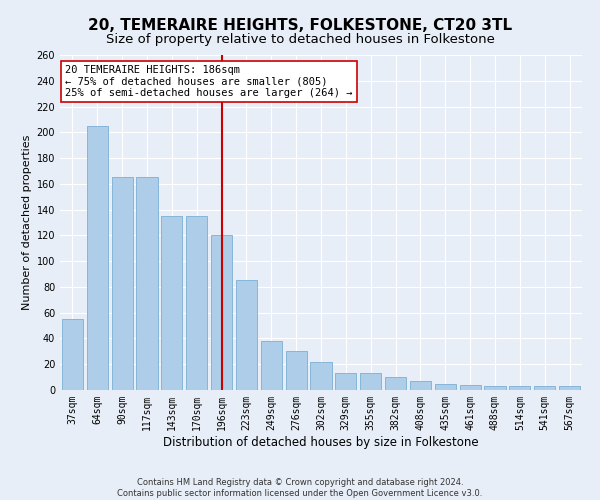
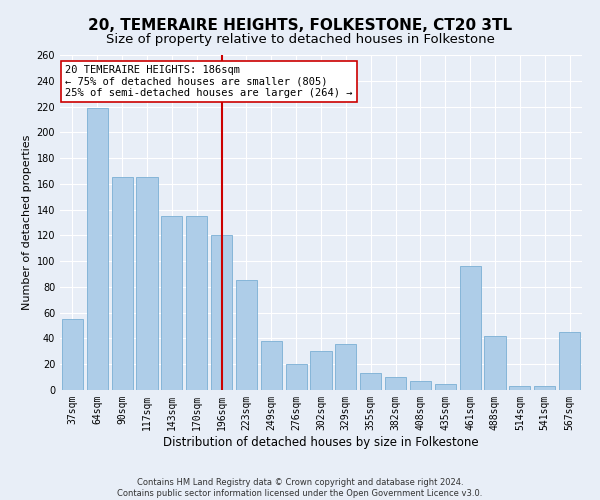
64sqm: 205 -> 219
276sqm: 30 -> 20
302sqm: 22 -> 30
329sqm: 13 -> 36
461sqm: 4 -> 96
488sqm: 3 -> 42
567sqm: 3 -> 45
